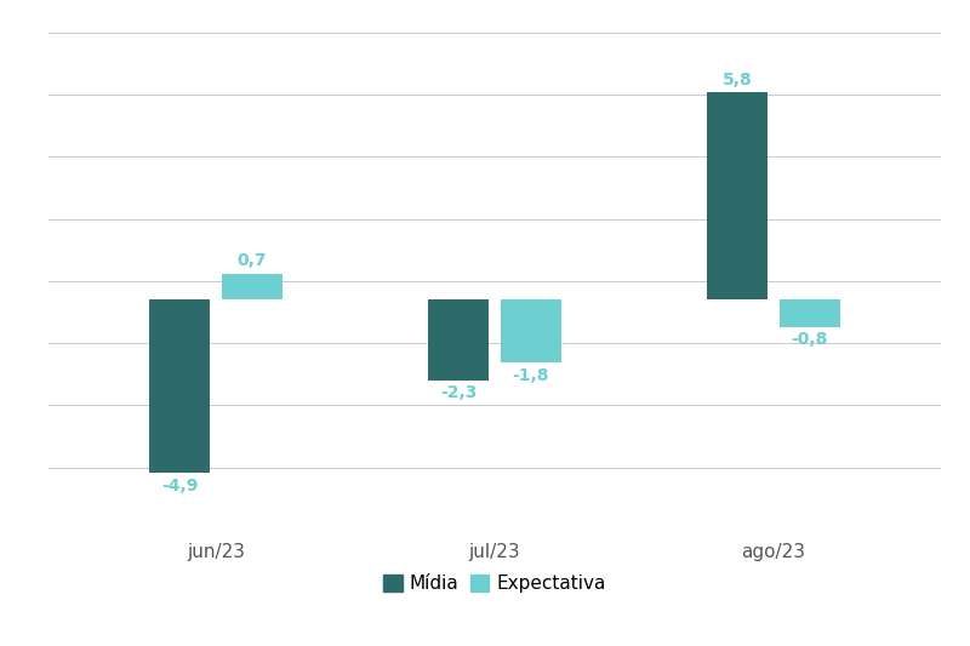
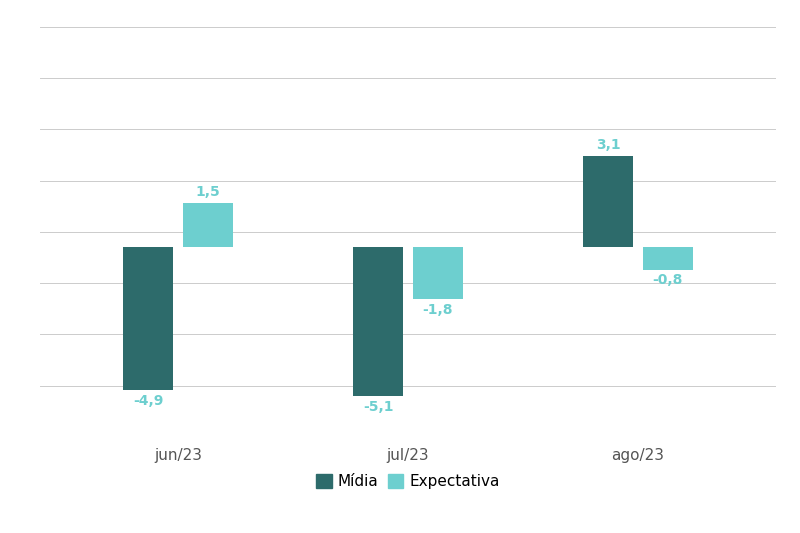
Expectativa/jun/23: 0,7 -> 1,5
Mídia/jul/23: -2,3 -> -5,1
Mídia/ago/23: 5,8 -> 3,1
